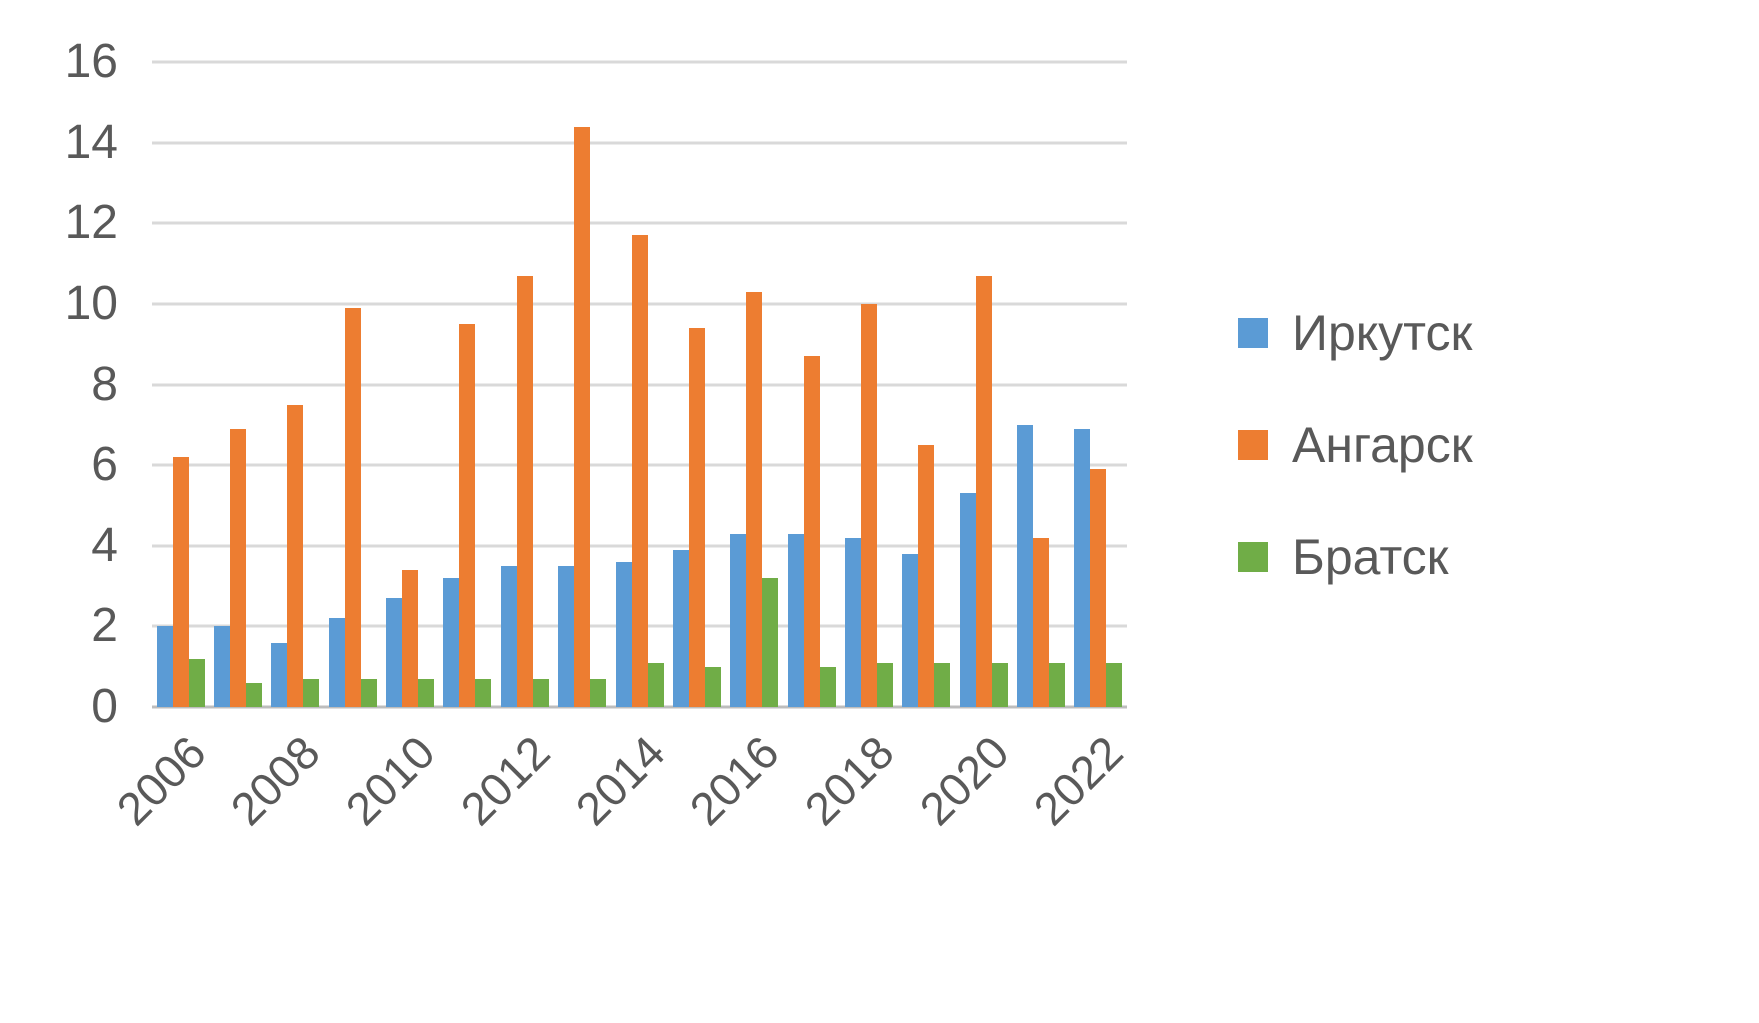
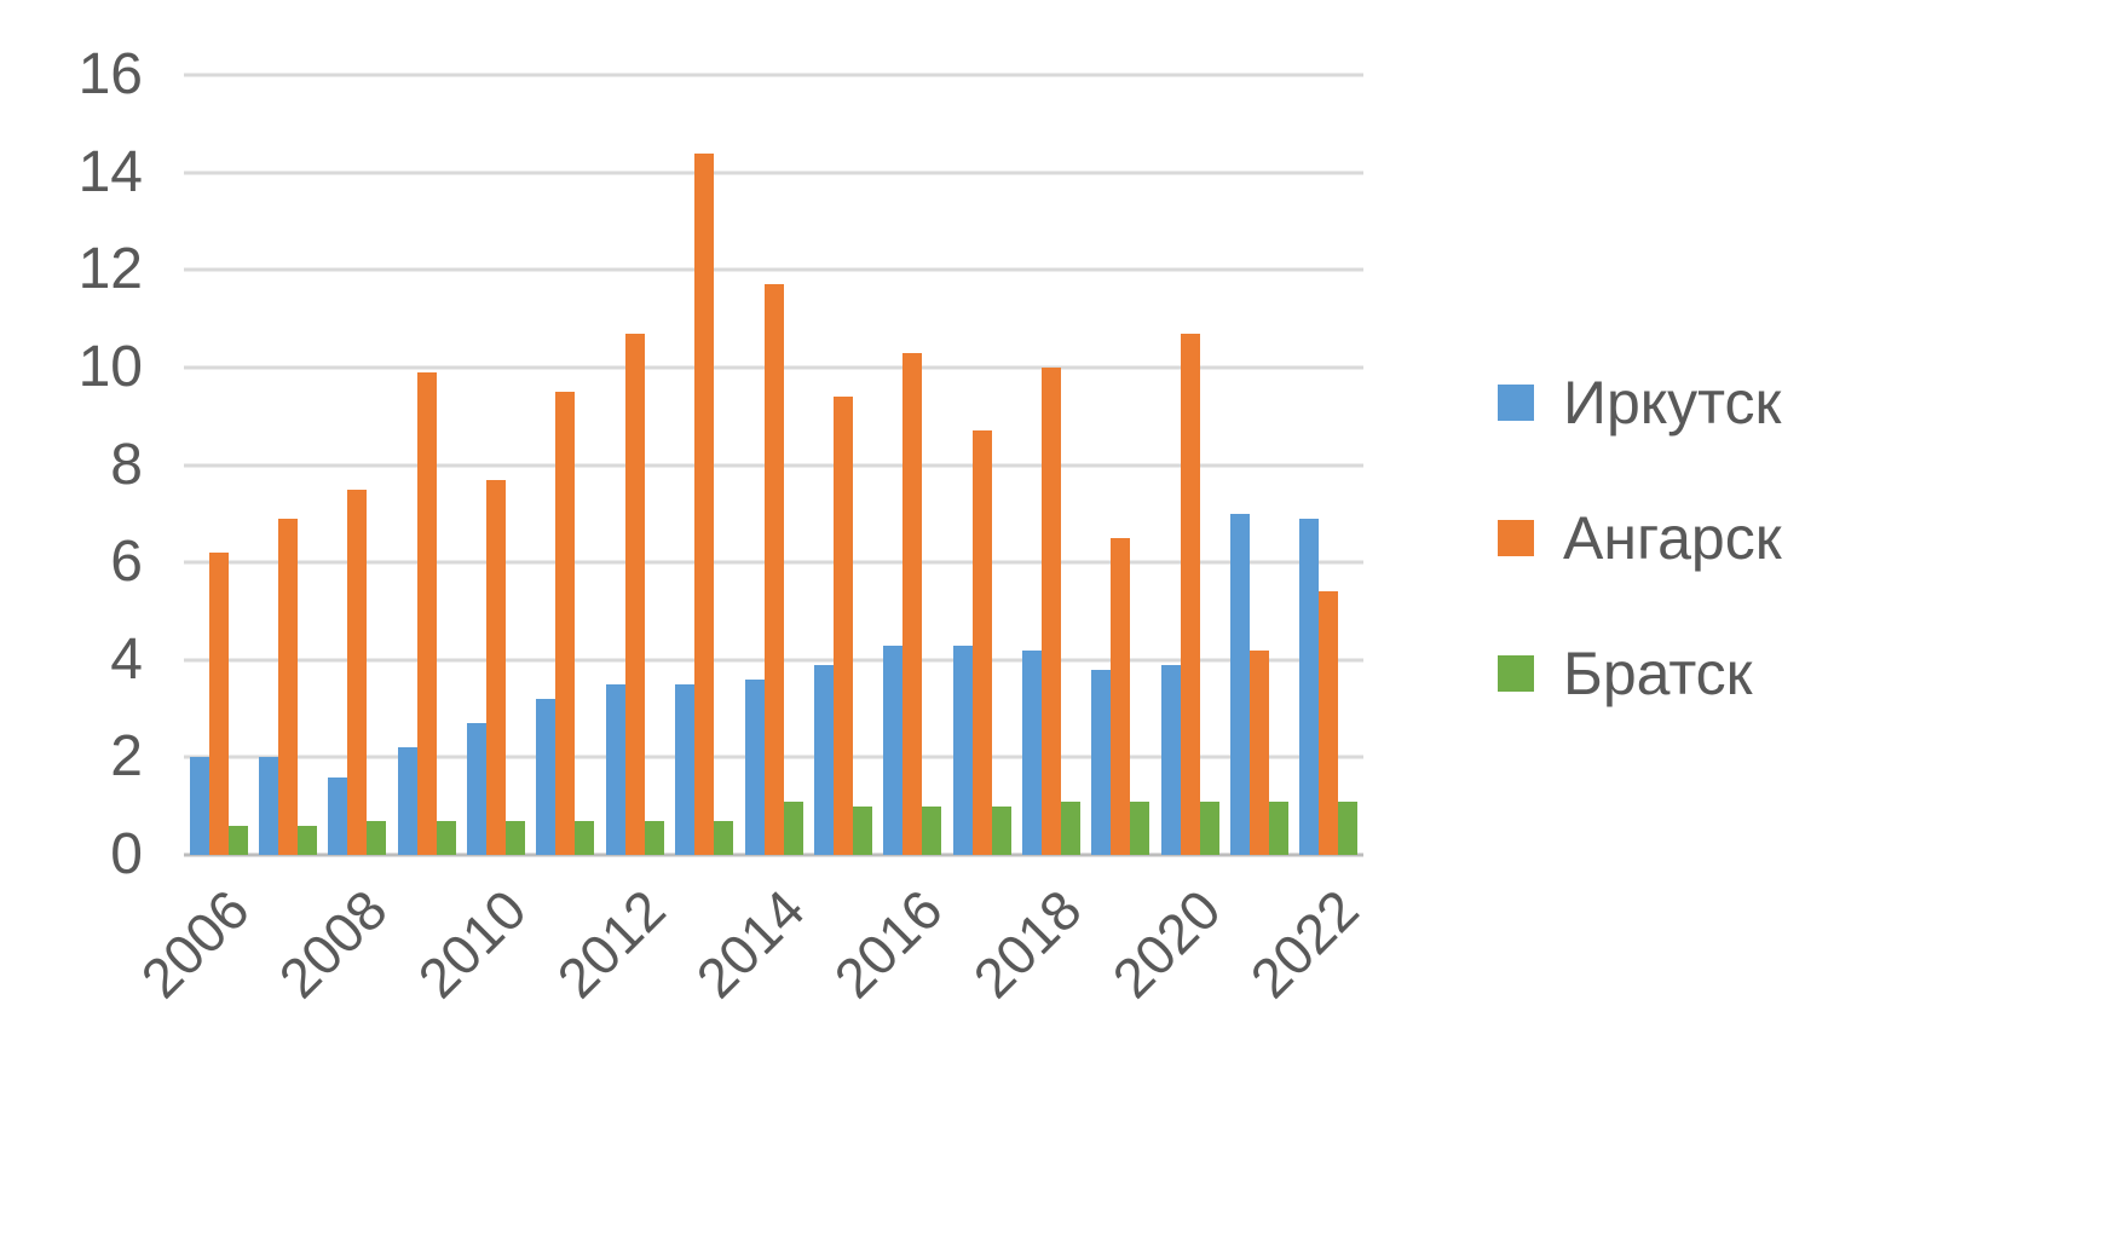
Братск/2006: 1.2 -> 0.6
Ангарск/2010: 3.4 -> 7.7
Братск/2016: 3.2 -> 1.0
Иркутск/2020: 5.3 -> 3.9
Ангарск/2022: 5.9 -> 5.4
